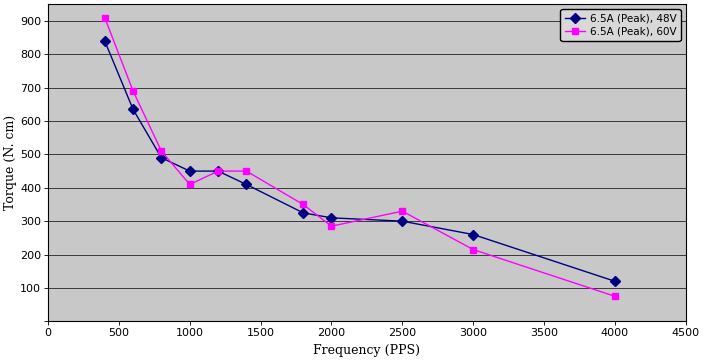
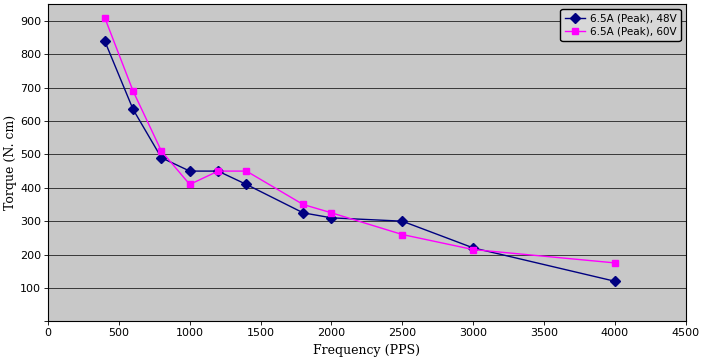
6.5A (Peak), 60V/2000: 285 -> 325
6.5A (Peak), 60V/2500: 330 -> 260
6.5A (Peak), 48V/3000: 260 -> 220
6.5A (Peak), 60V/4000: 75 -> 175
